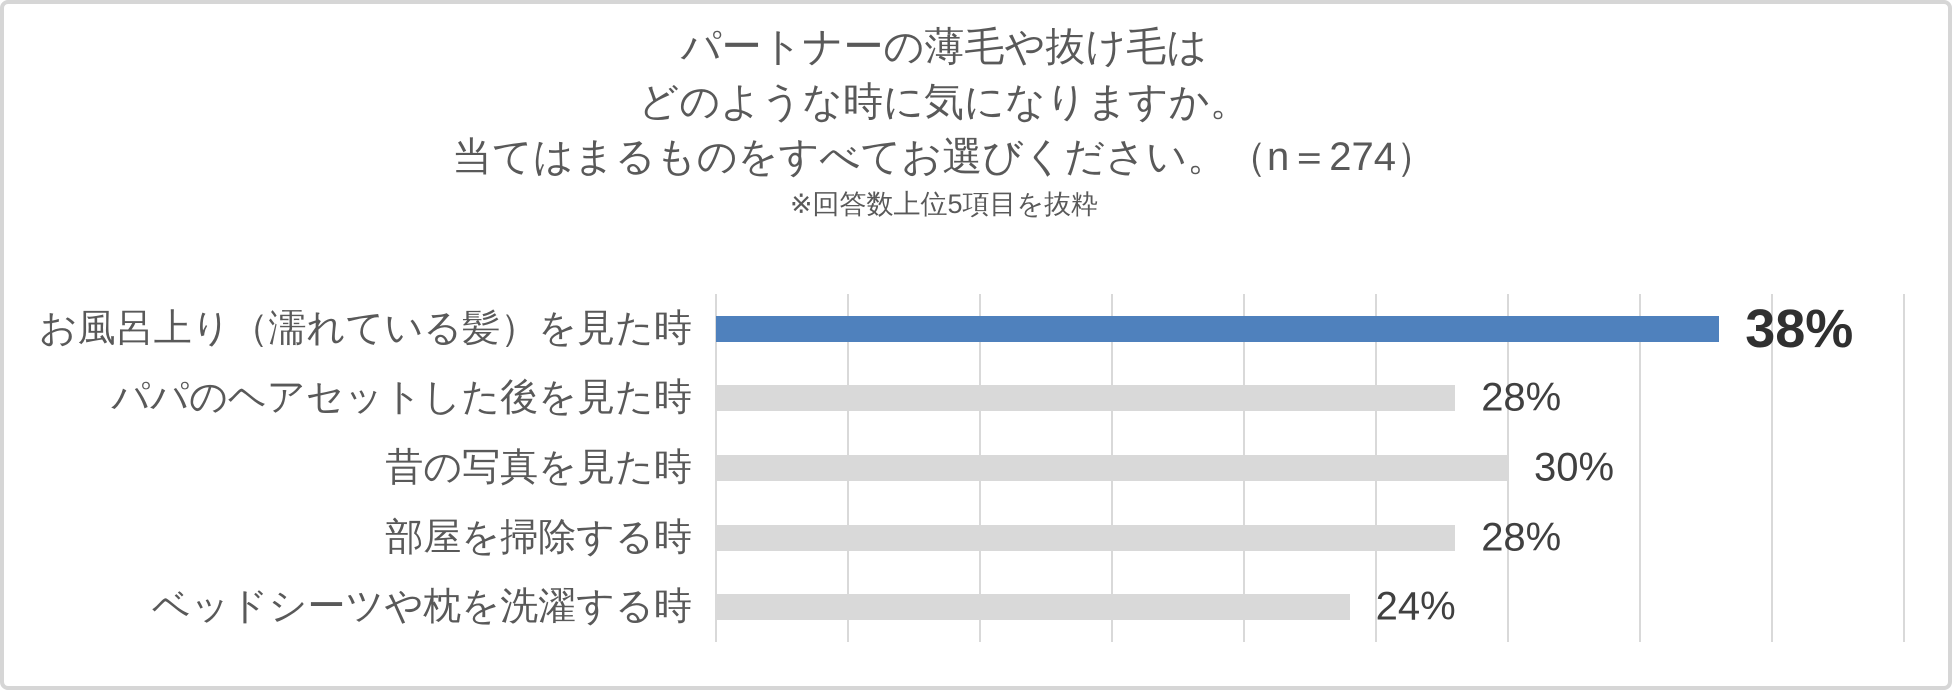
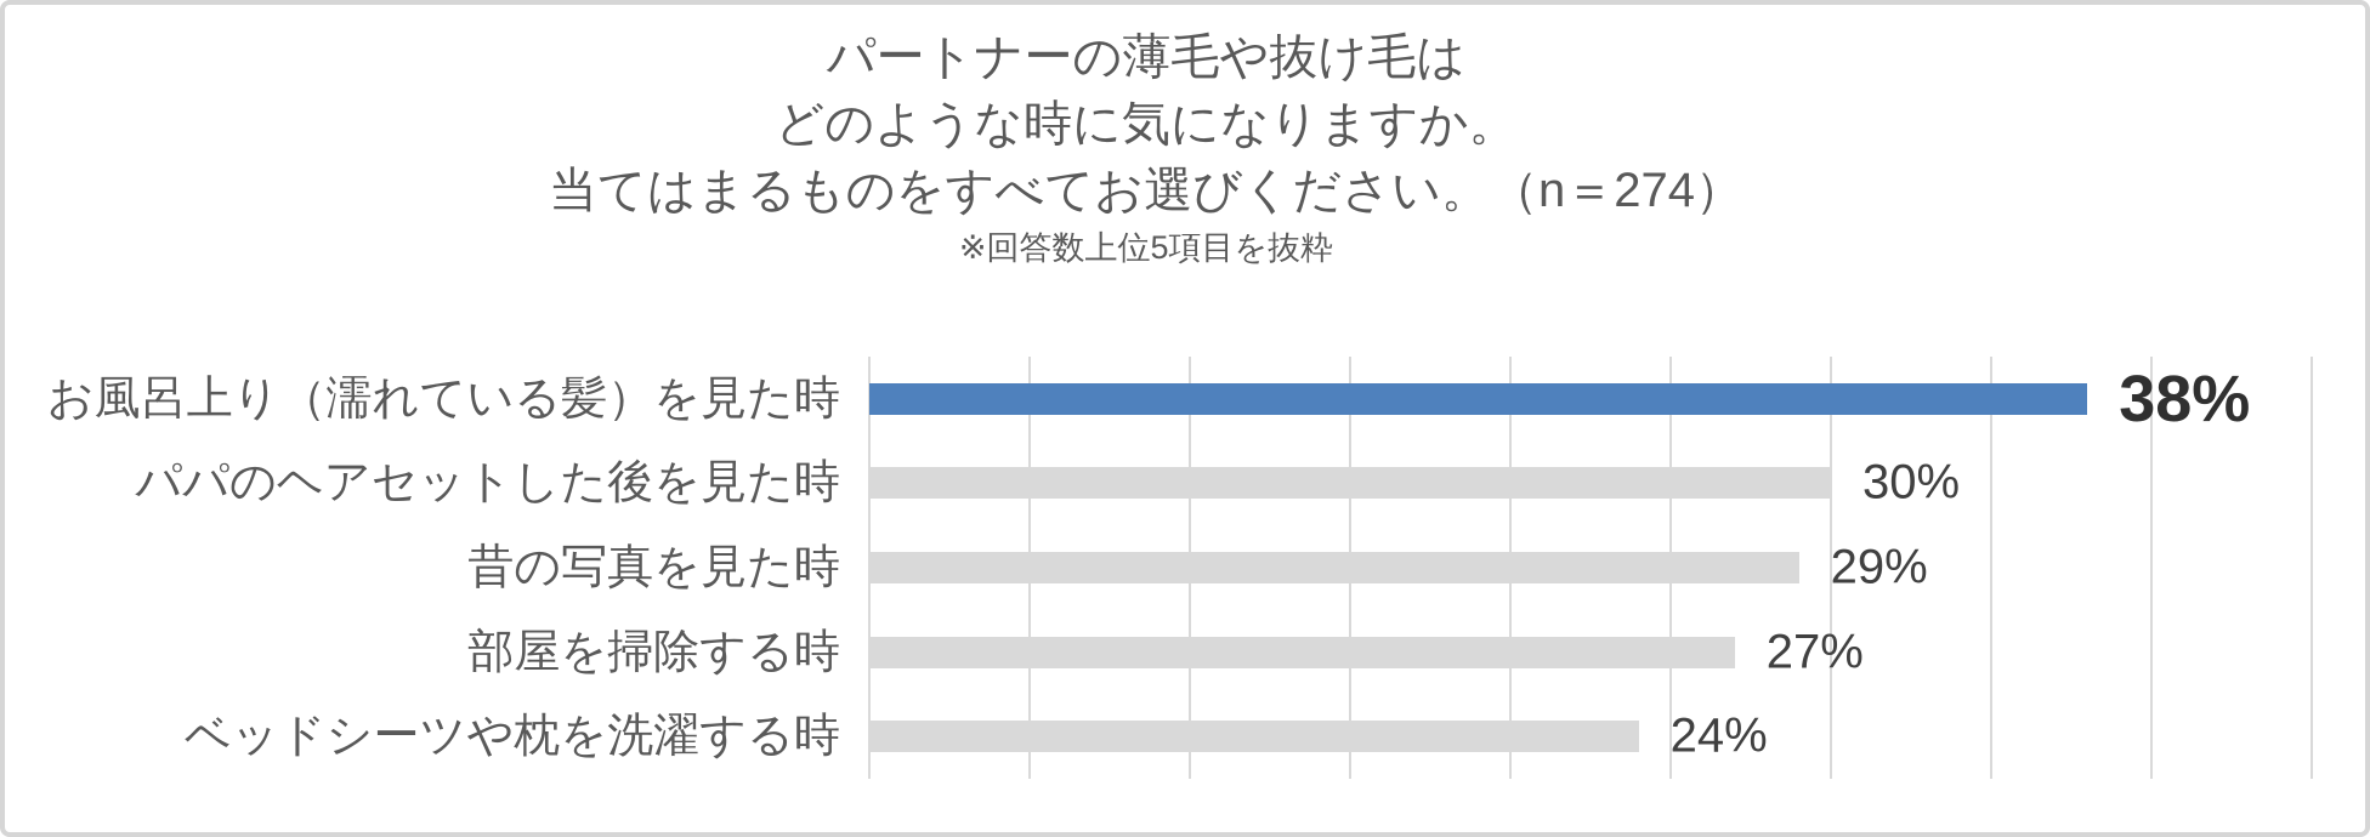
パパのヘアセットした後を見た時: 28% -> 30%
昔の写真を見た時: 30% -> 29%
部屋を掃除する時: 28% -> 27%
